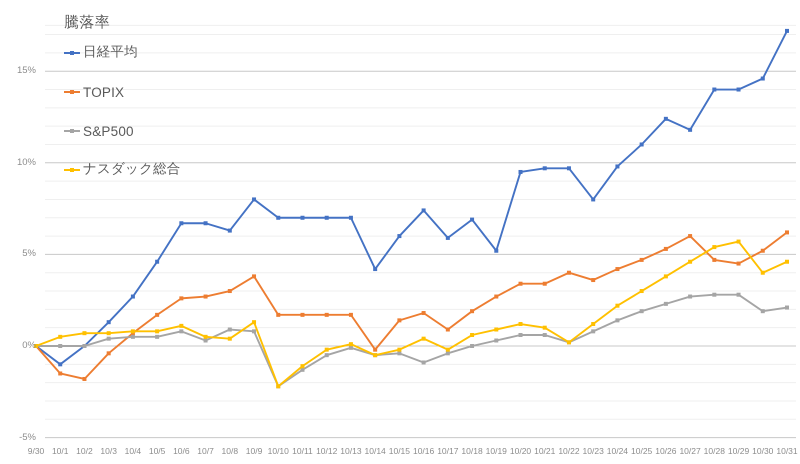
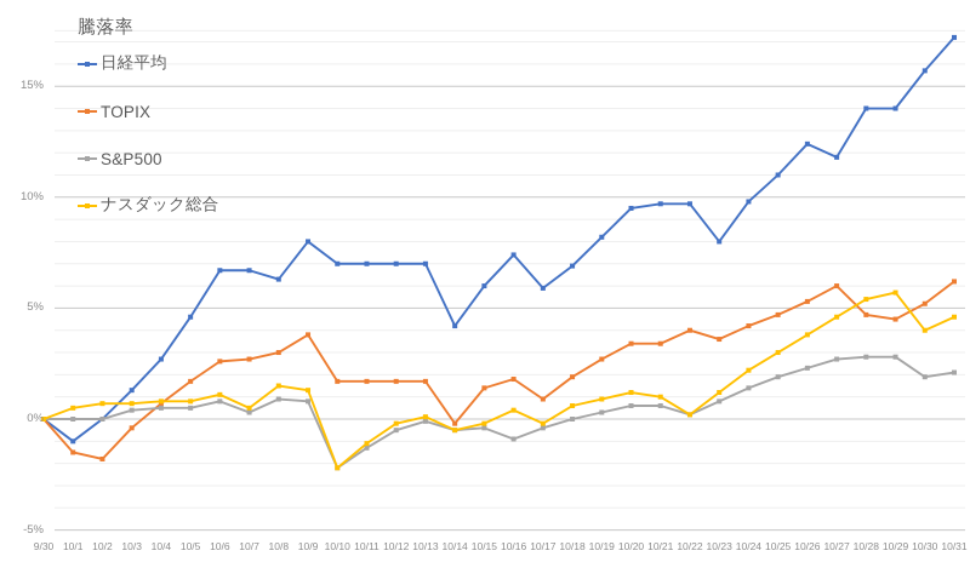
ナスダック総合/10/8: 0.4% -> 1.5%
日経平均/10/19: 5.2% -> 8.2%
日経平均/10/30: 14.6% -> 15.7%
